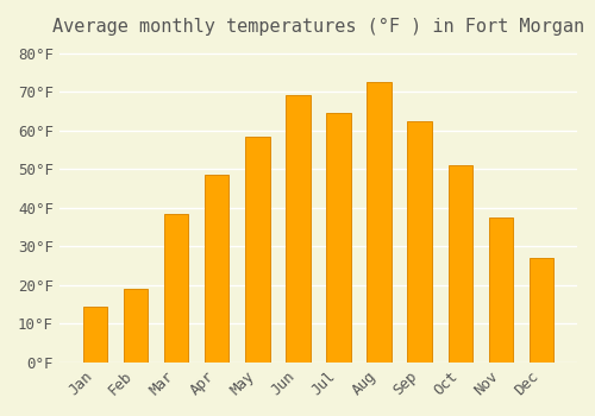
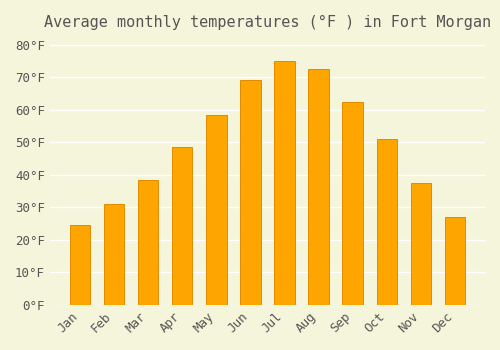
Jan: 14.5°F -> 24.5°F
Feb: 19.0°F -> 31.0°F
Jul: 64.5°F -> 75.0°F
